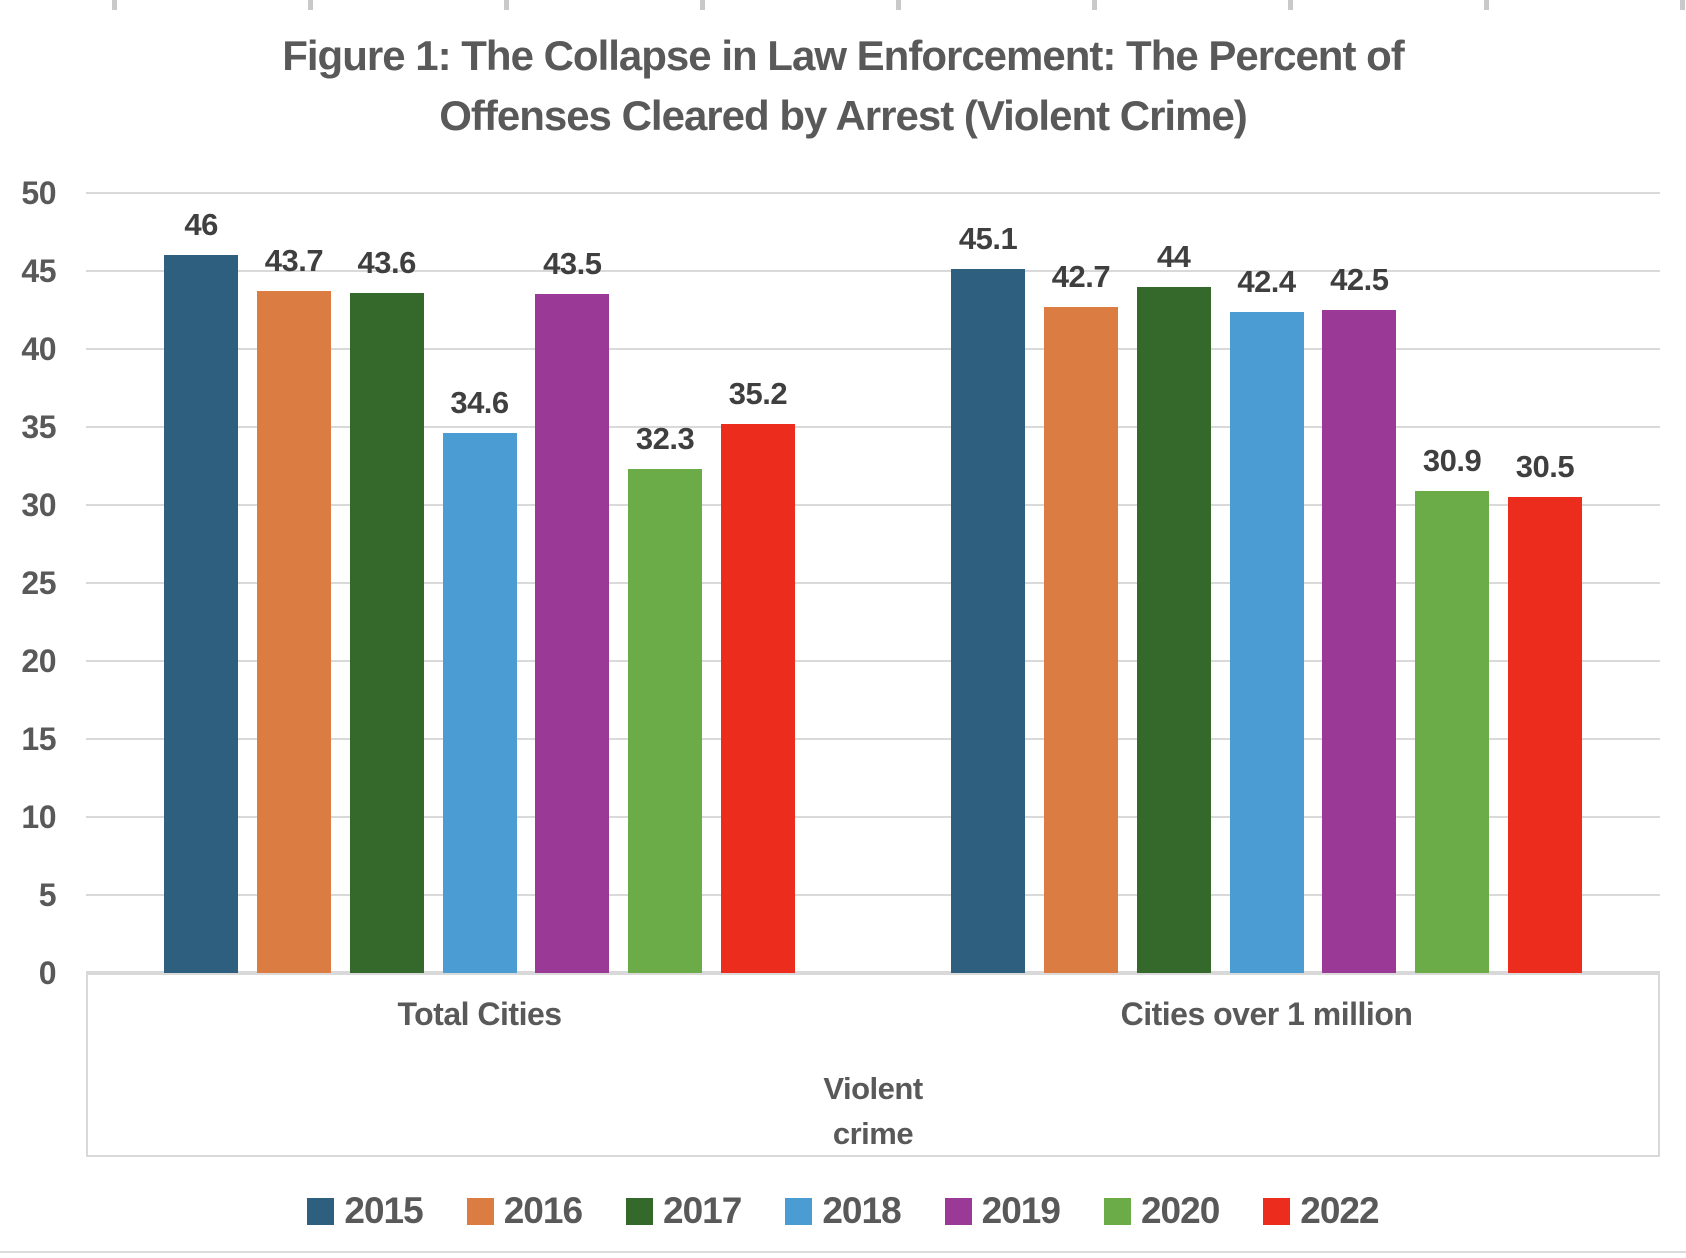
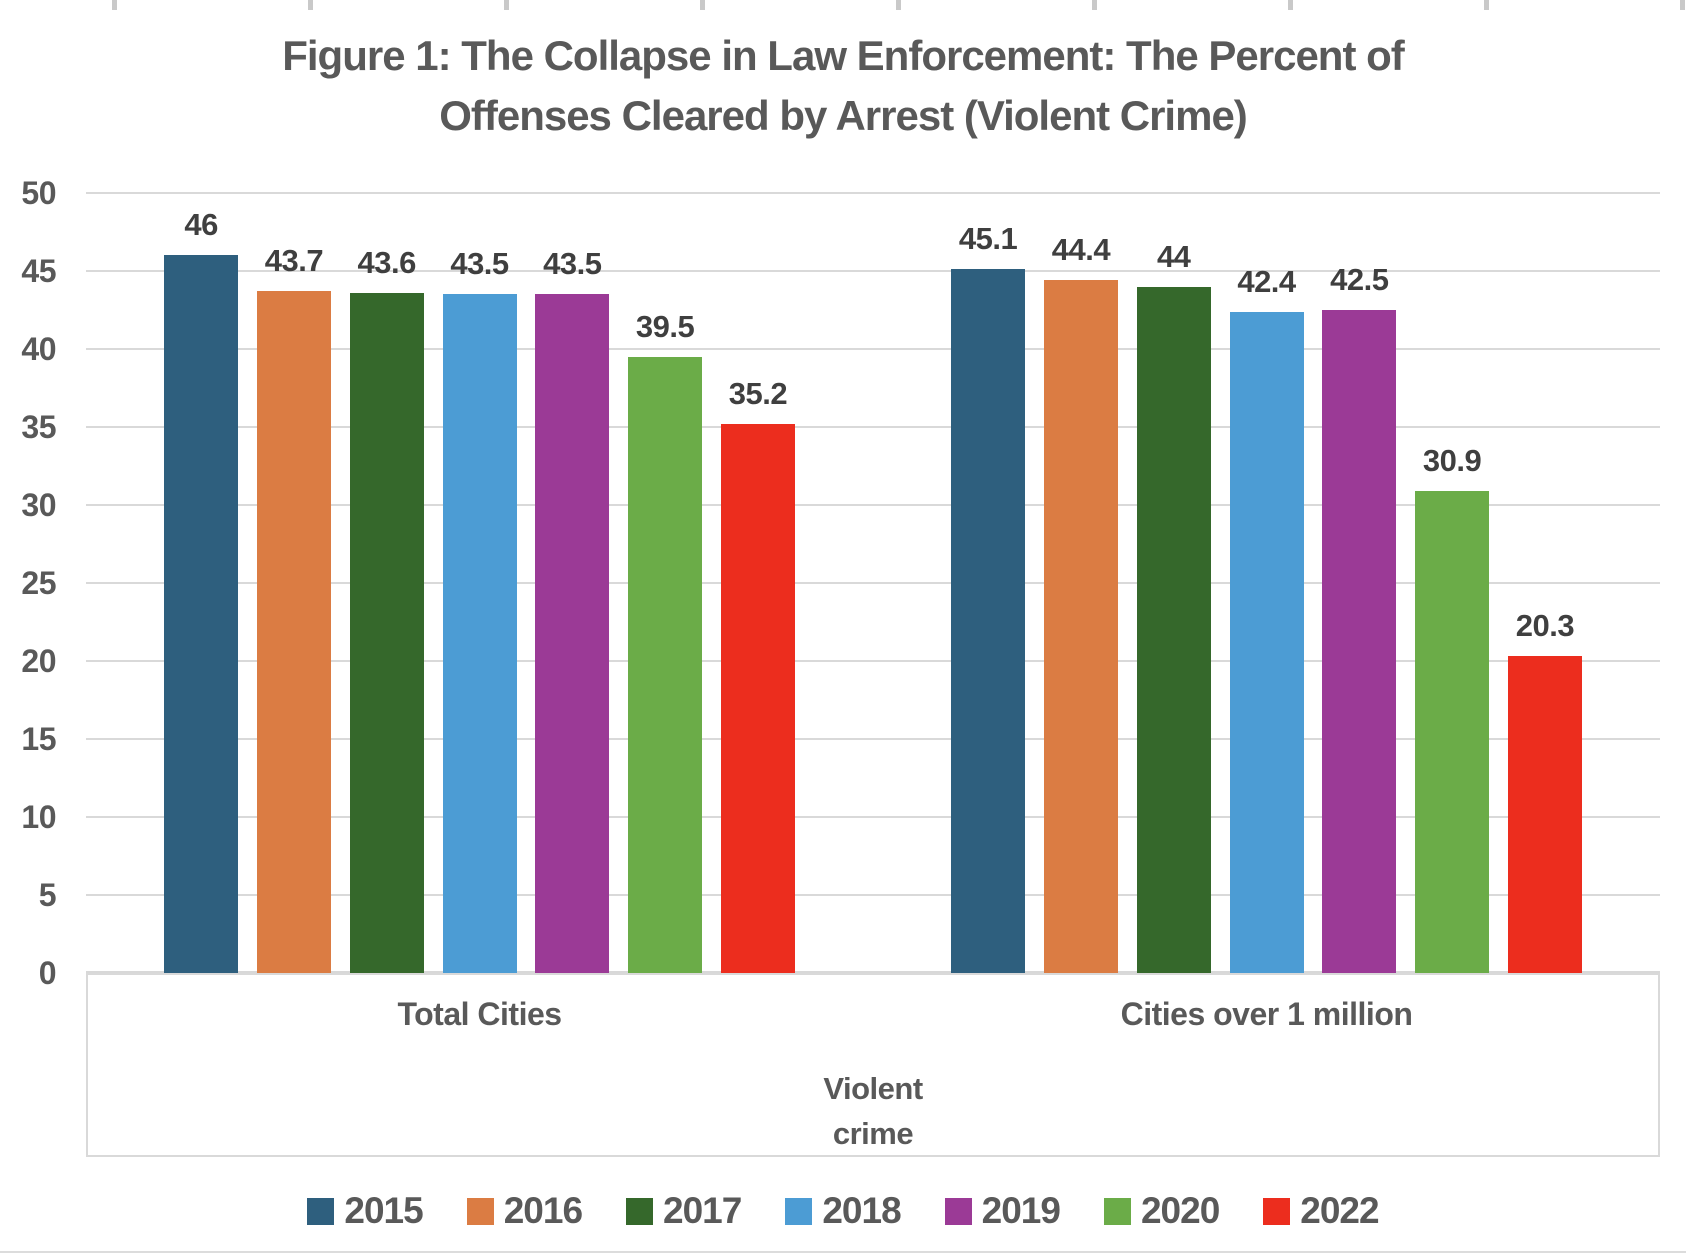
2018/Total Cities: 34.6 -> 43.5
2020/Total Cities: 32.3 -> 39.5
2016/Cities over 1 million: 42.7 -> 44.4
2022/Cities over 1 million: 30.5 -> 20.3
